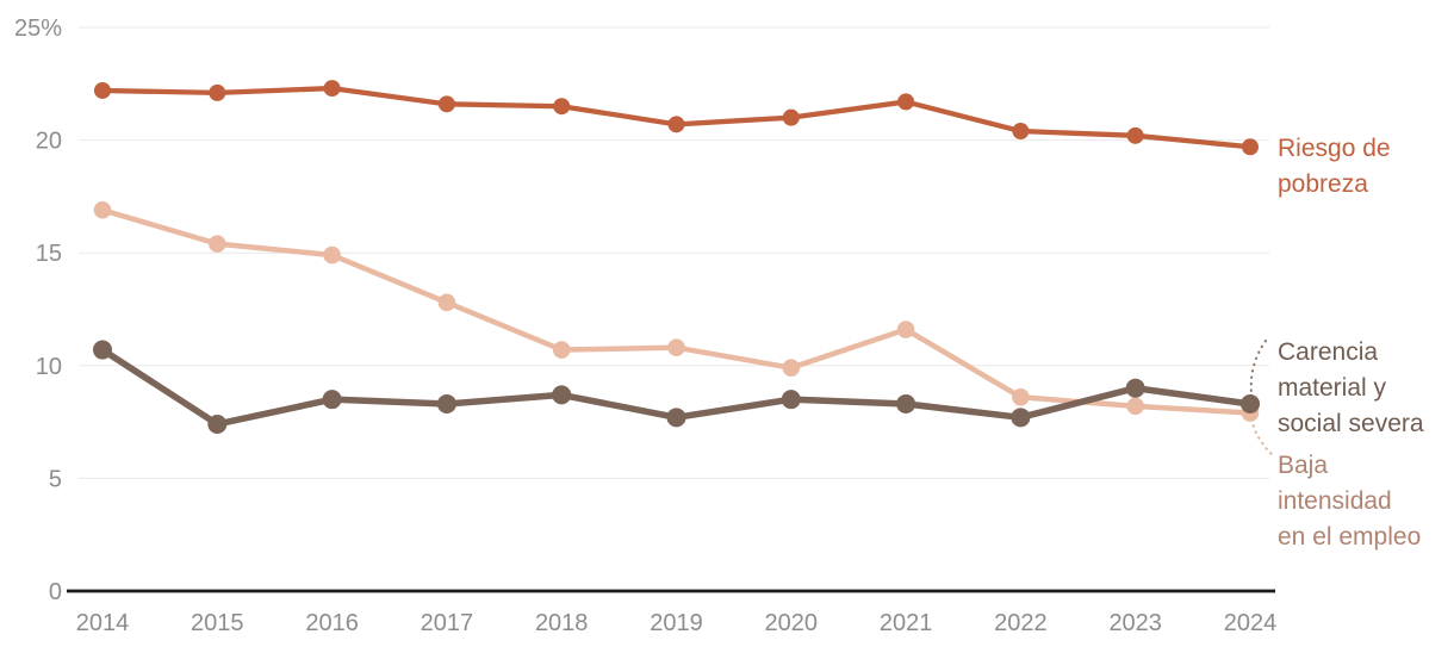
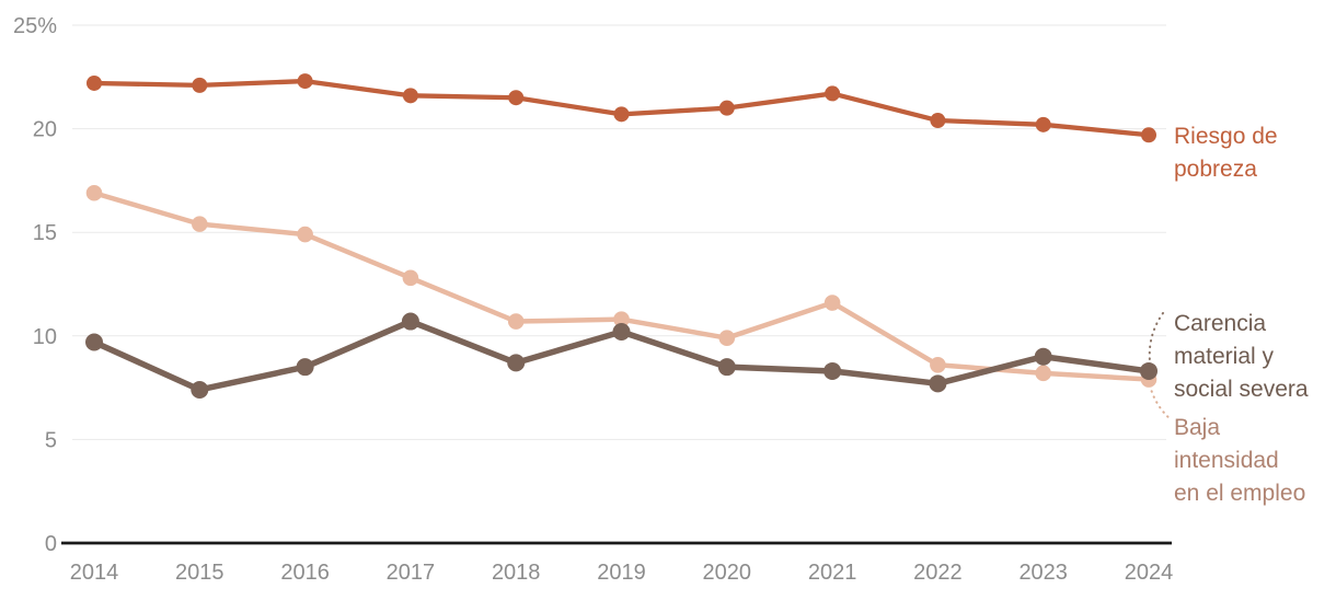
Carencia material y social severa/2014: 10.7% -> 9.7%
Carencia material y social severa/2017: 8.3% -> 10.7%
Carencia material y social severa/2019: 7.7% -> 10.2%
